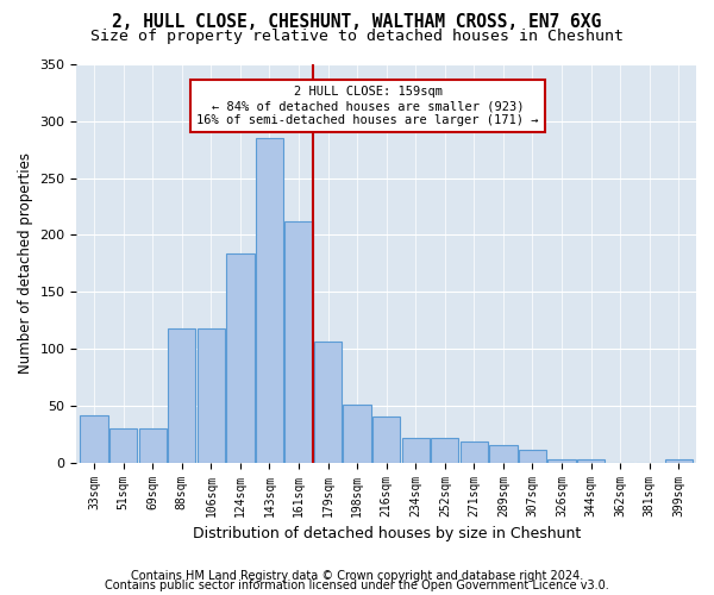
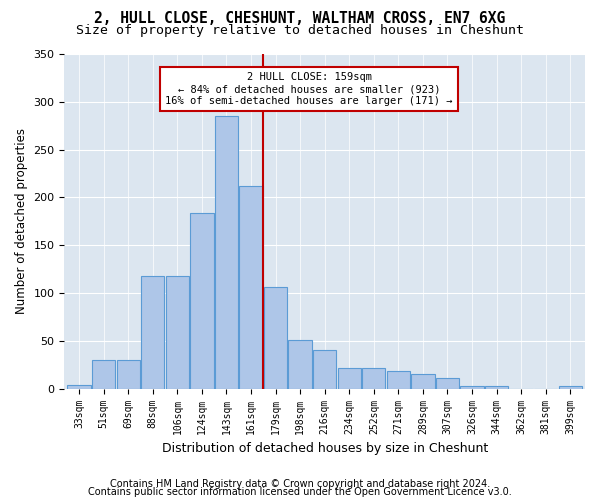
33sqm: 42 -> 4
